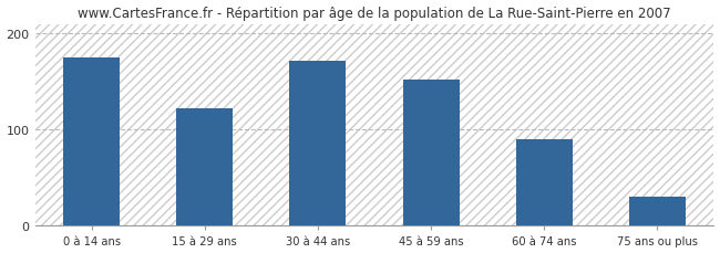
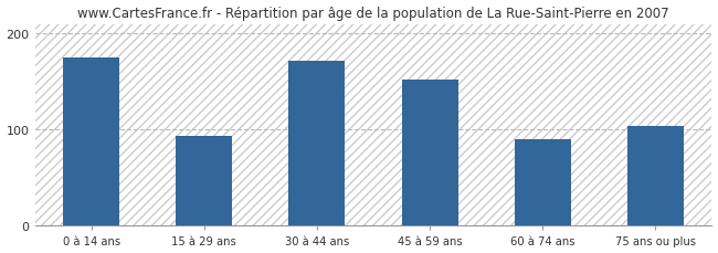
15 à 29 ans: 122 -> 94
75 ans ou plus: 30 -> 104
